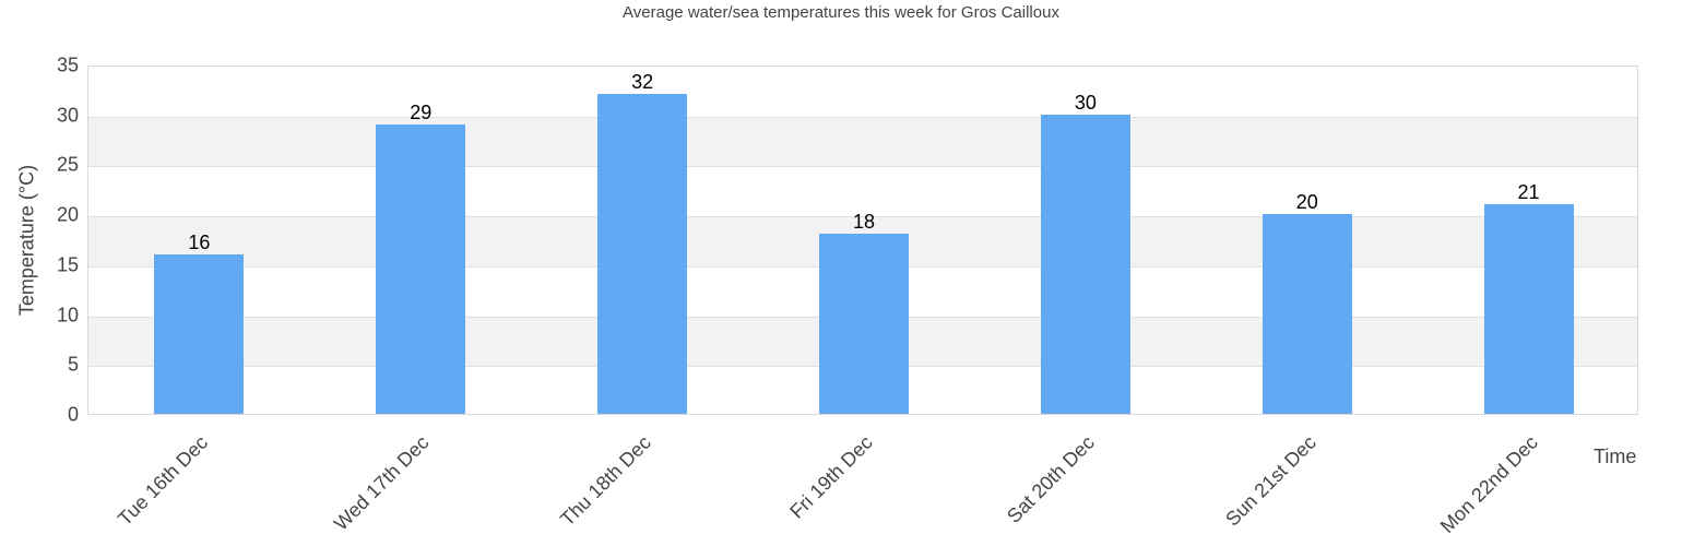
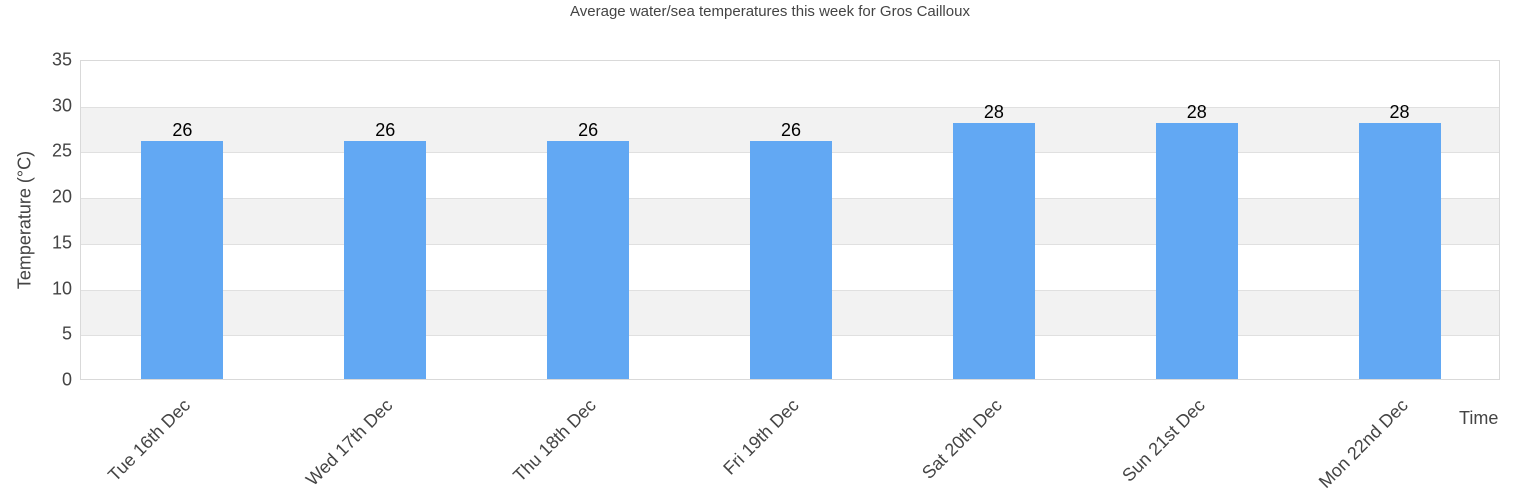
Tue 16th Dec: 16 -> 26
Wed 17th Dec: 29 -> 26
Thu 18th Dec: 32 -> 26
Fri 19th Dec: 18 -> 26
Sat 20th Dec: 30 -> 28
Sun 21st Dec: 20 -> 28
Mon 22nd Dec: 21 -> 28
